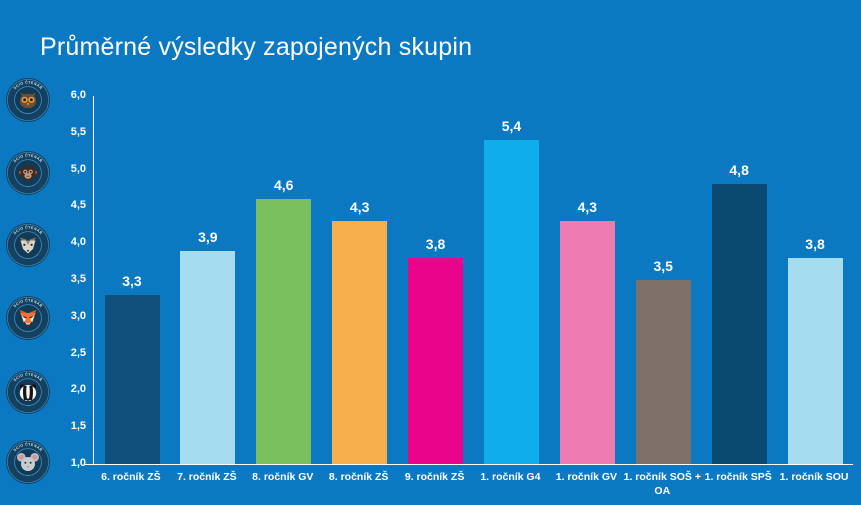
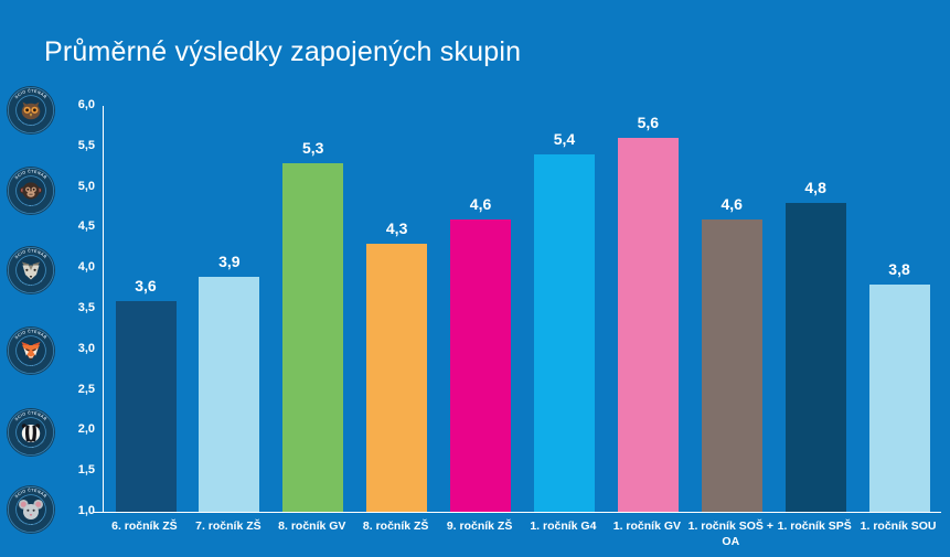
6. ročník ZŠ: 3,3 -> 3,6
8. ročník GV: 4,6 -> 5,3
9. ročník ZŠ: 3,8 -> 4,6
1. ročník GV: 4,3 -> 5,6
1. ročník SOŠ + OA: 3,5 -> 4,6
